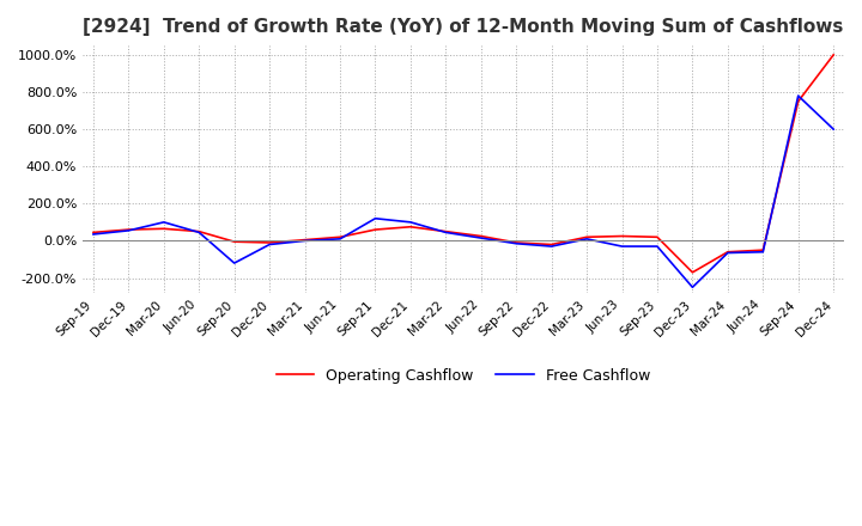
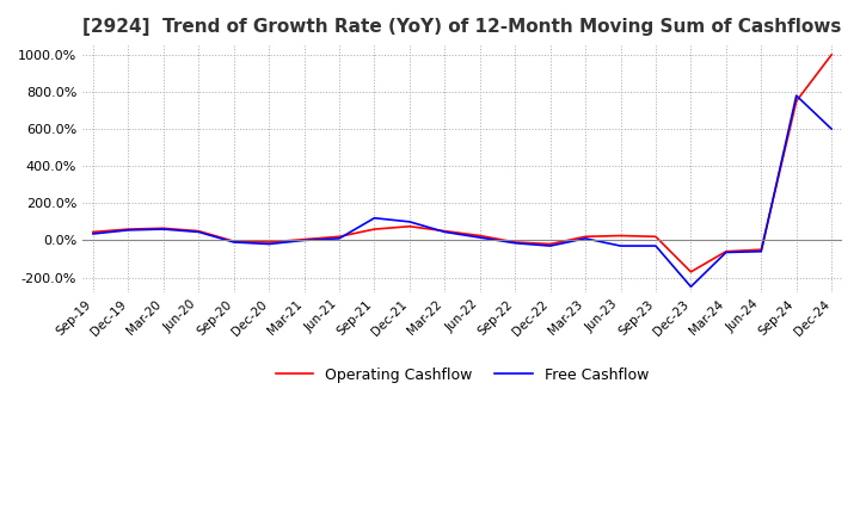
Free Cashflow/Mar-20: 100% -> 60%
Free Cashflow/Sep-20: -120% -> -10%
